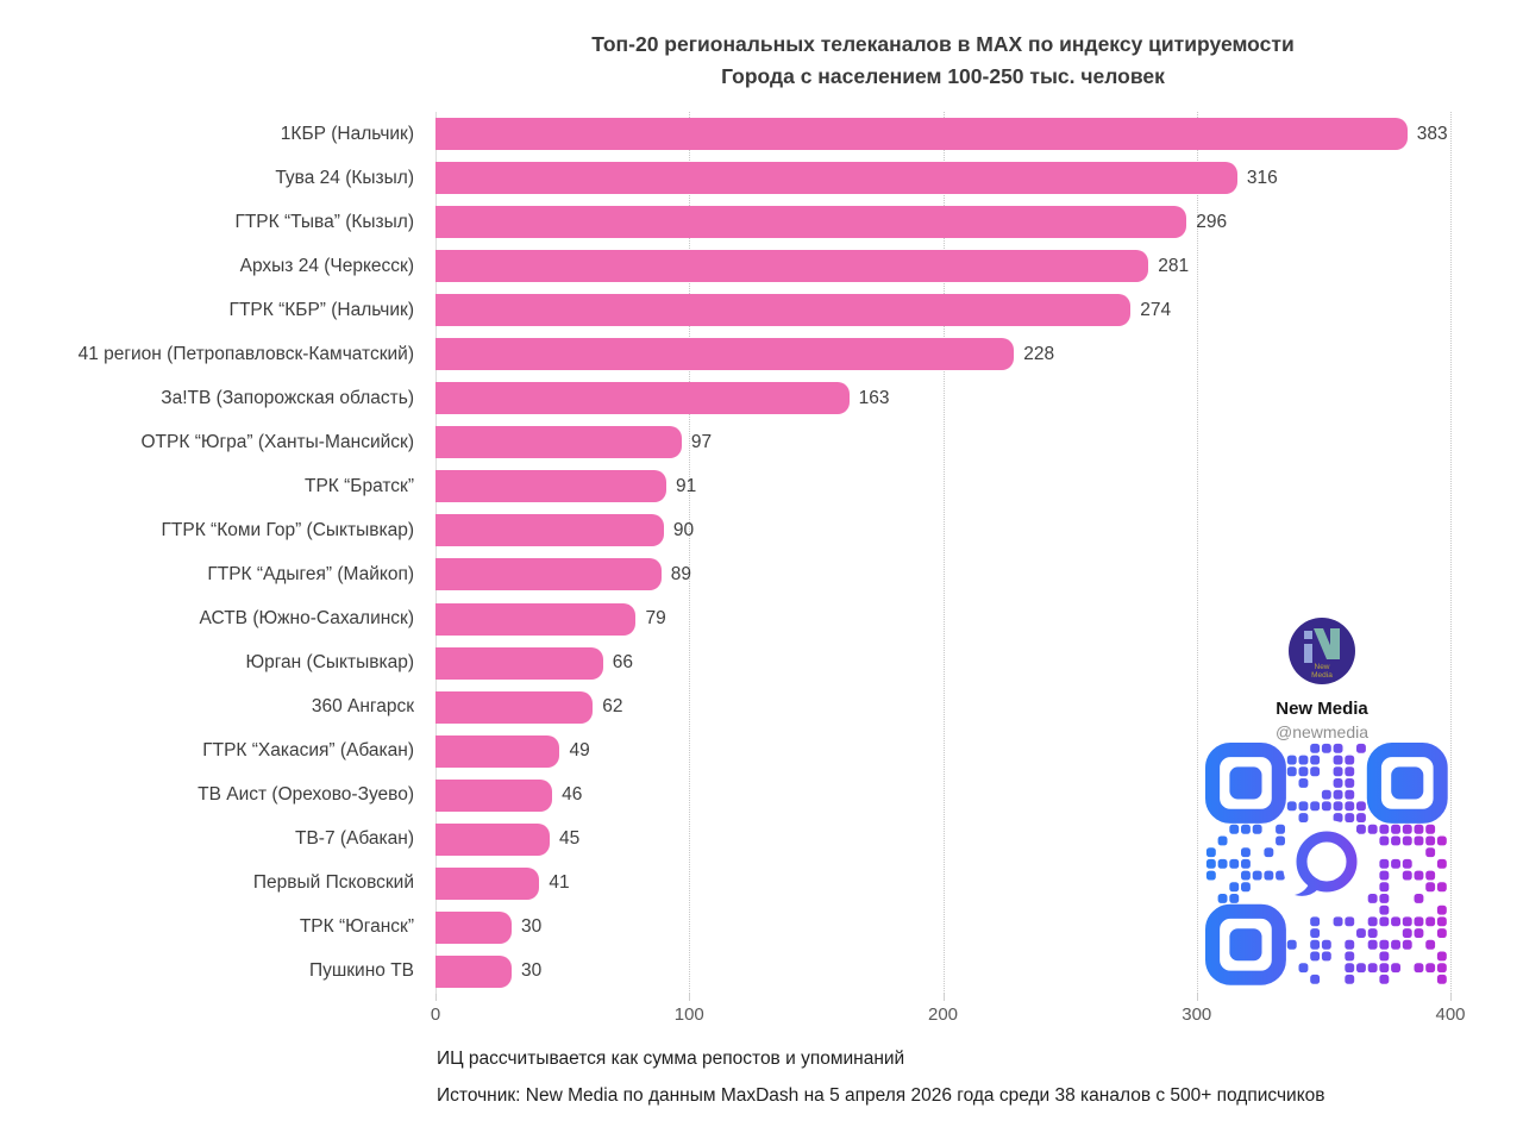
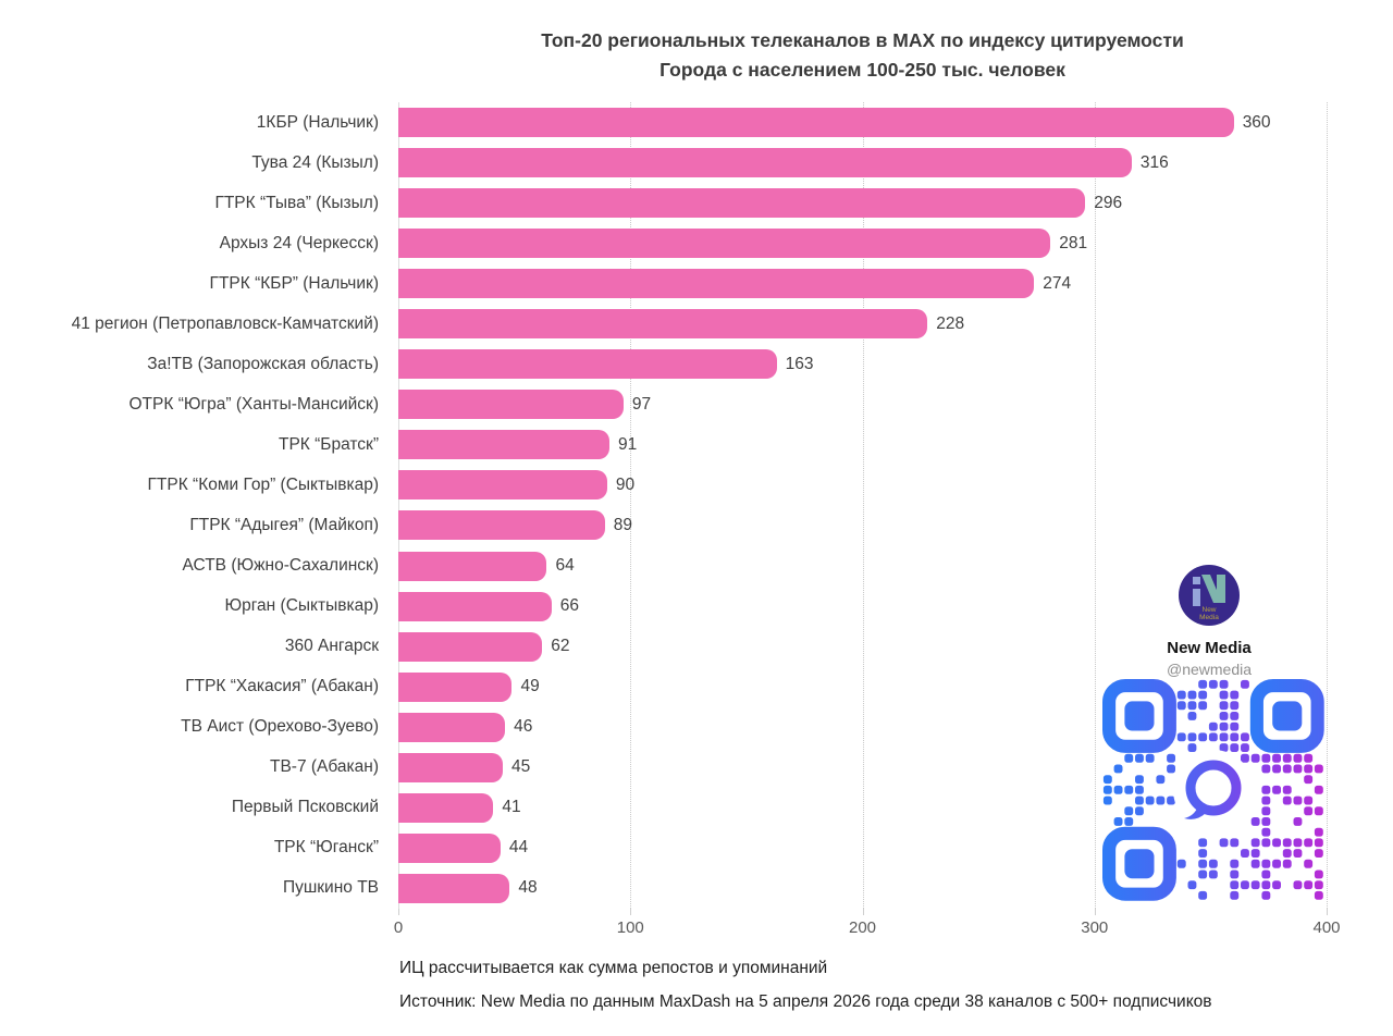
1КБР (Нальчик): 383 -> 360
АСТВ (Южно-Сахалинск): 79 -> 64
ТРК “Юганск”: 30 -> 44
Пушкино ТВ: 30 -> 48
